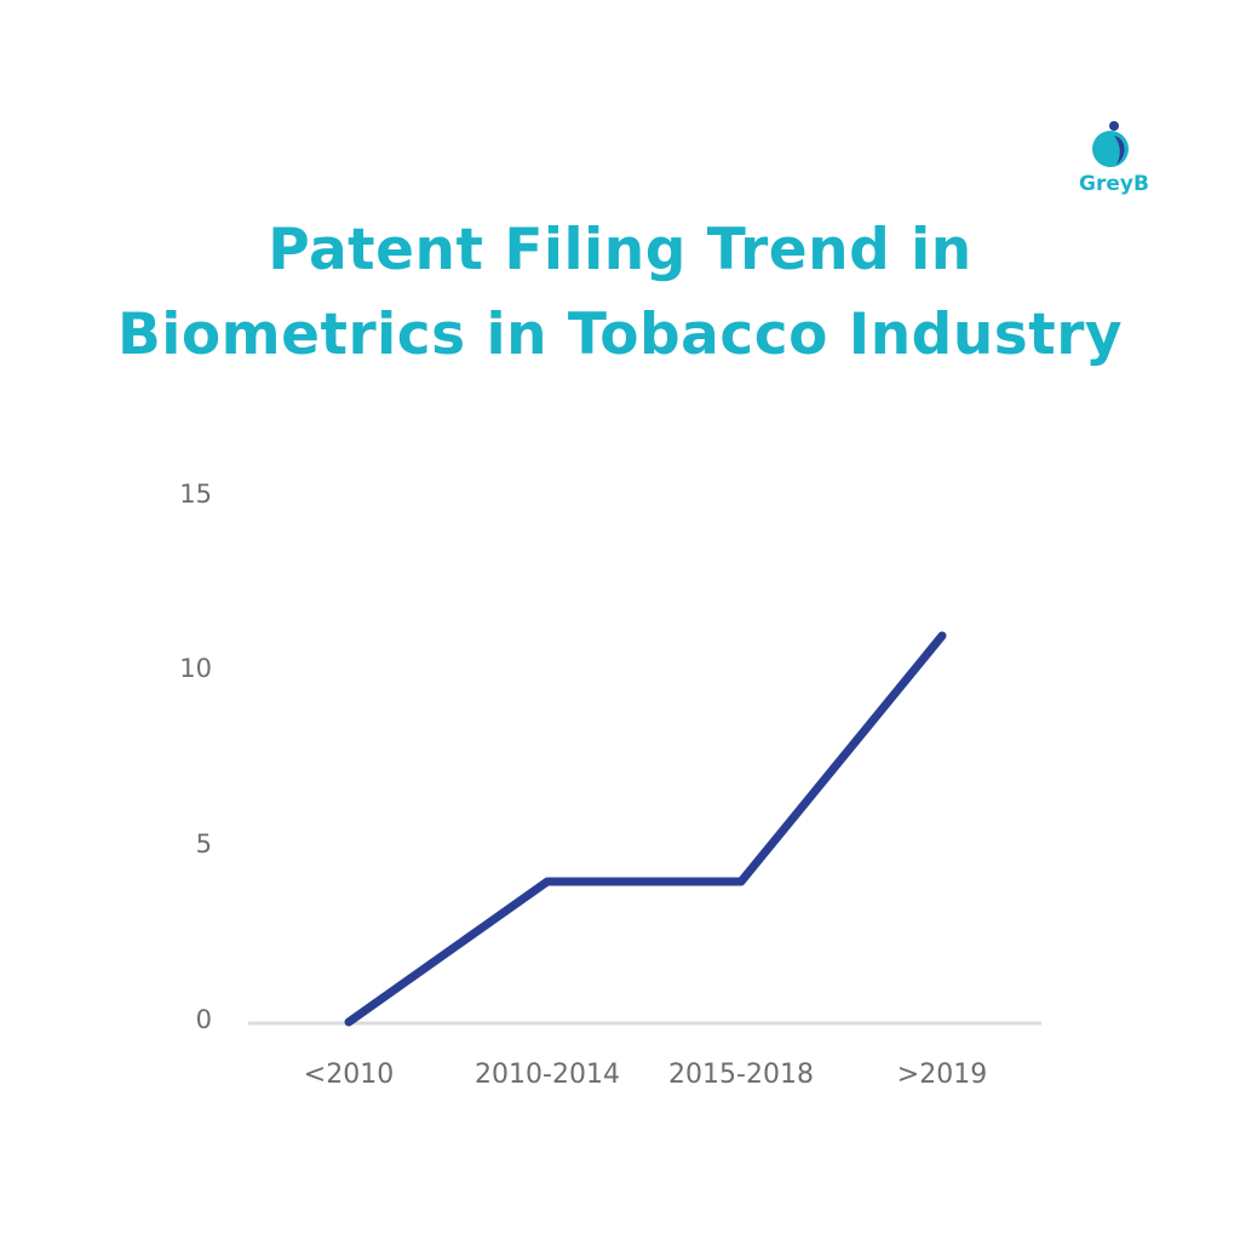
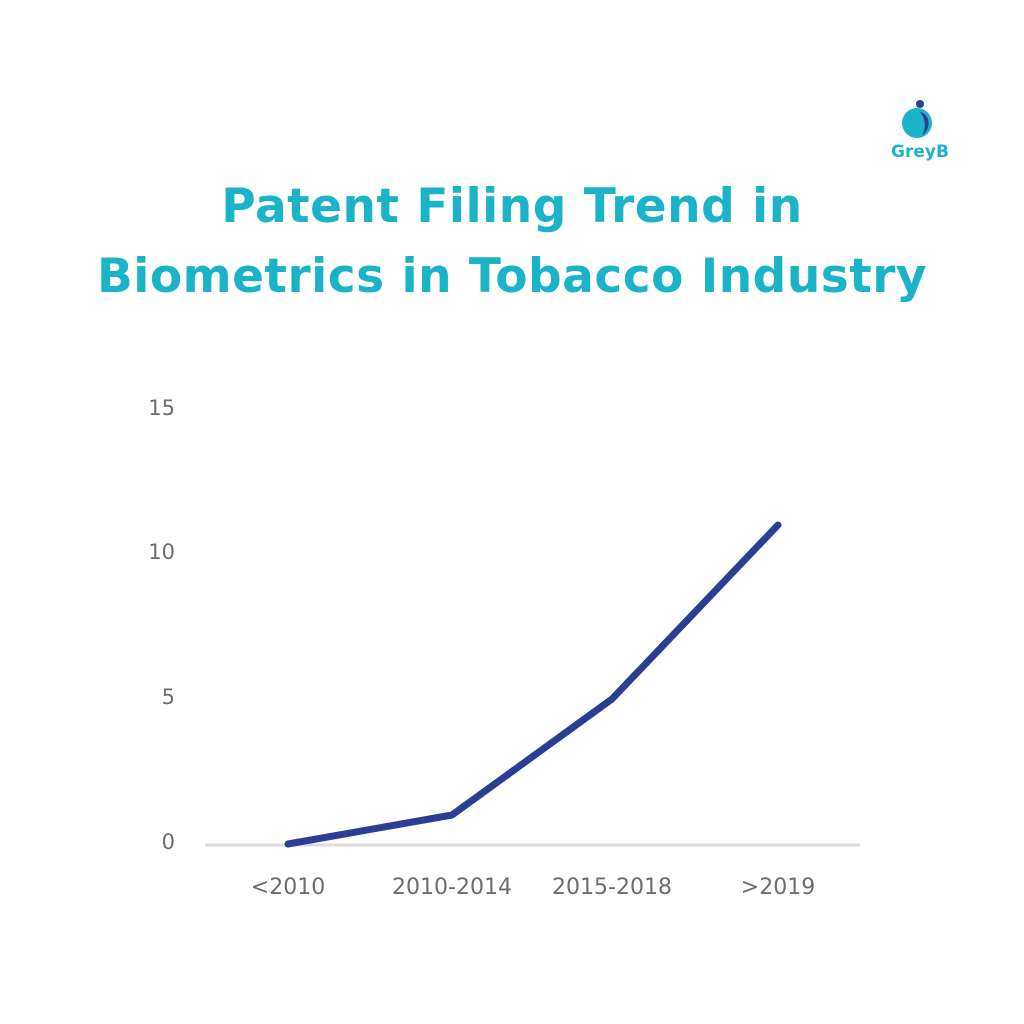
2010-2014: 4 -> 1
2015-2018: 4 -> 5
